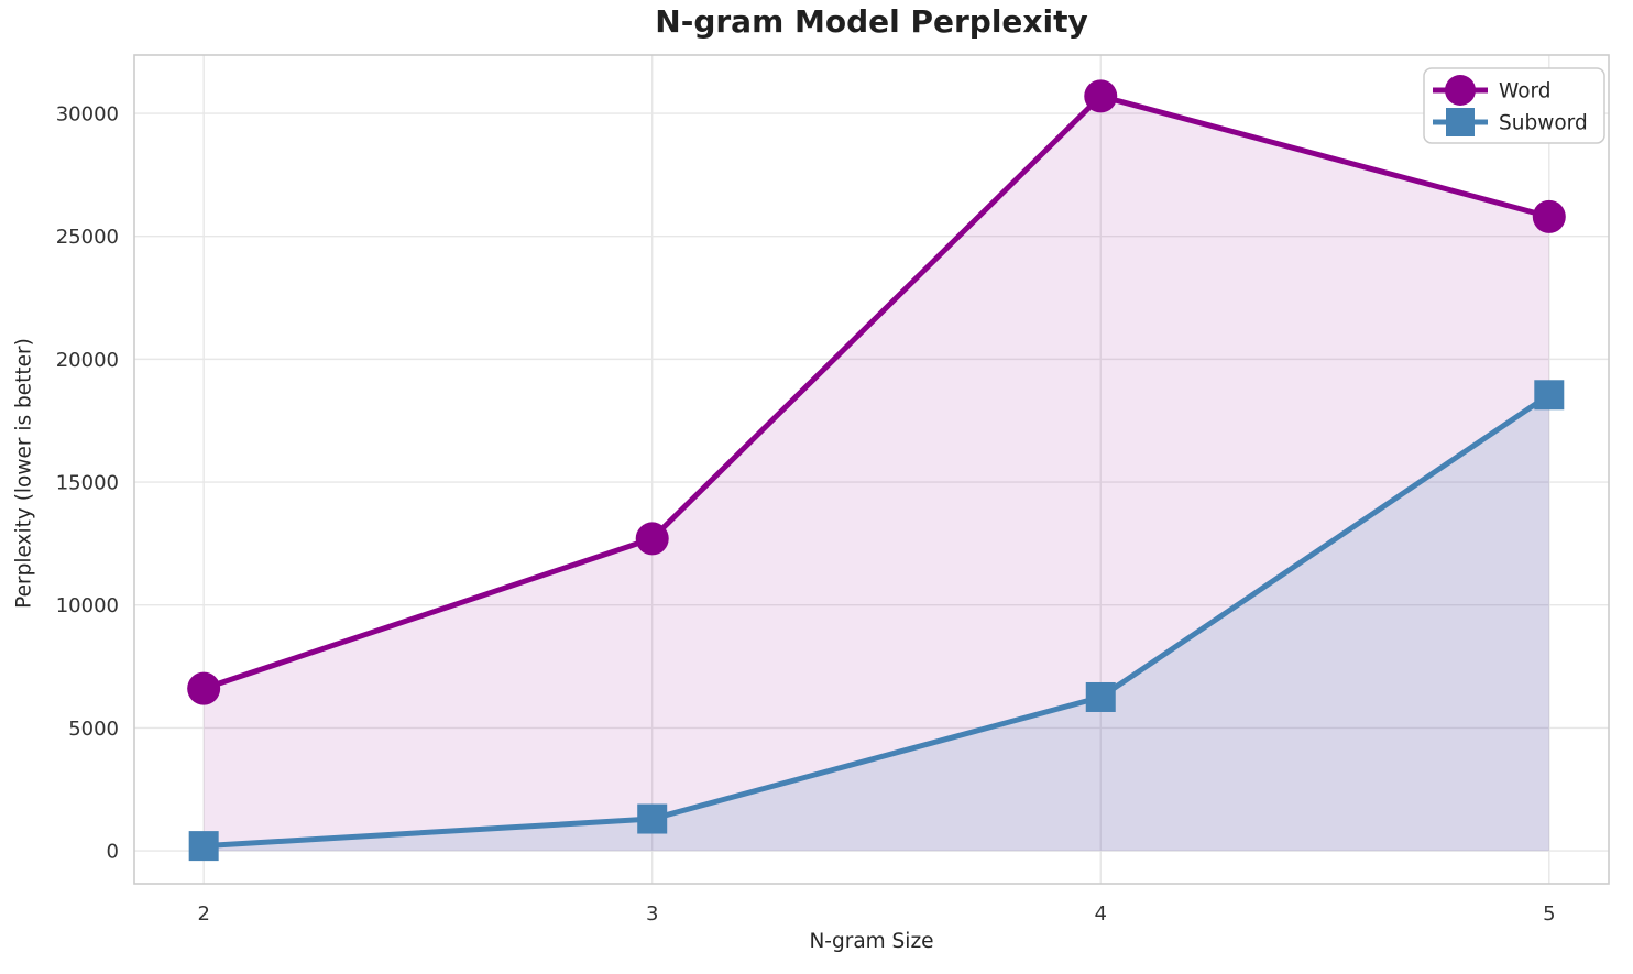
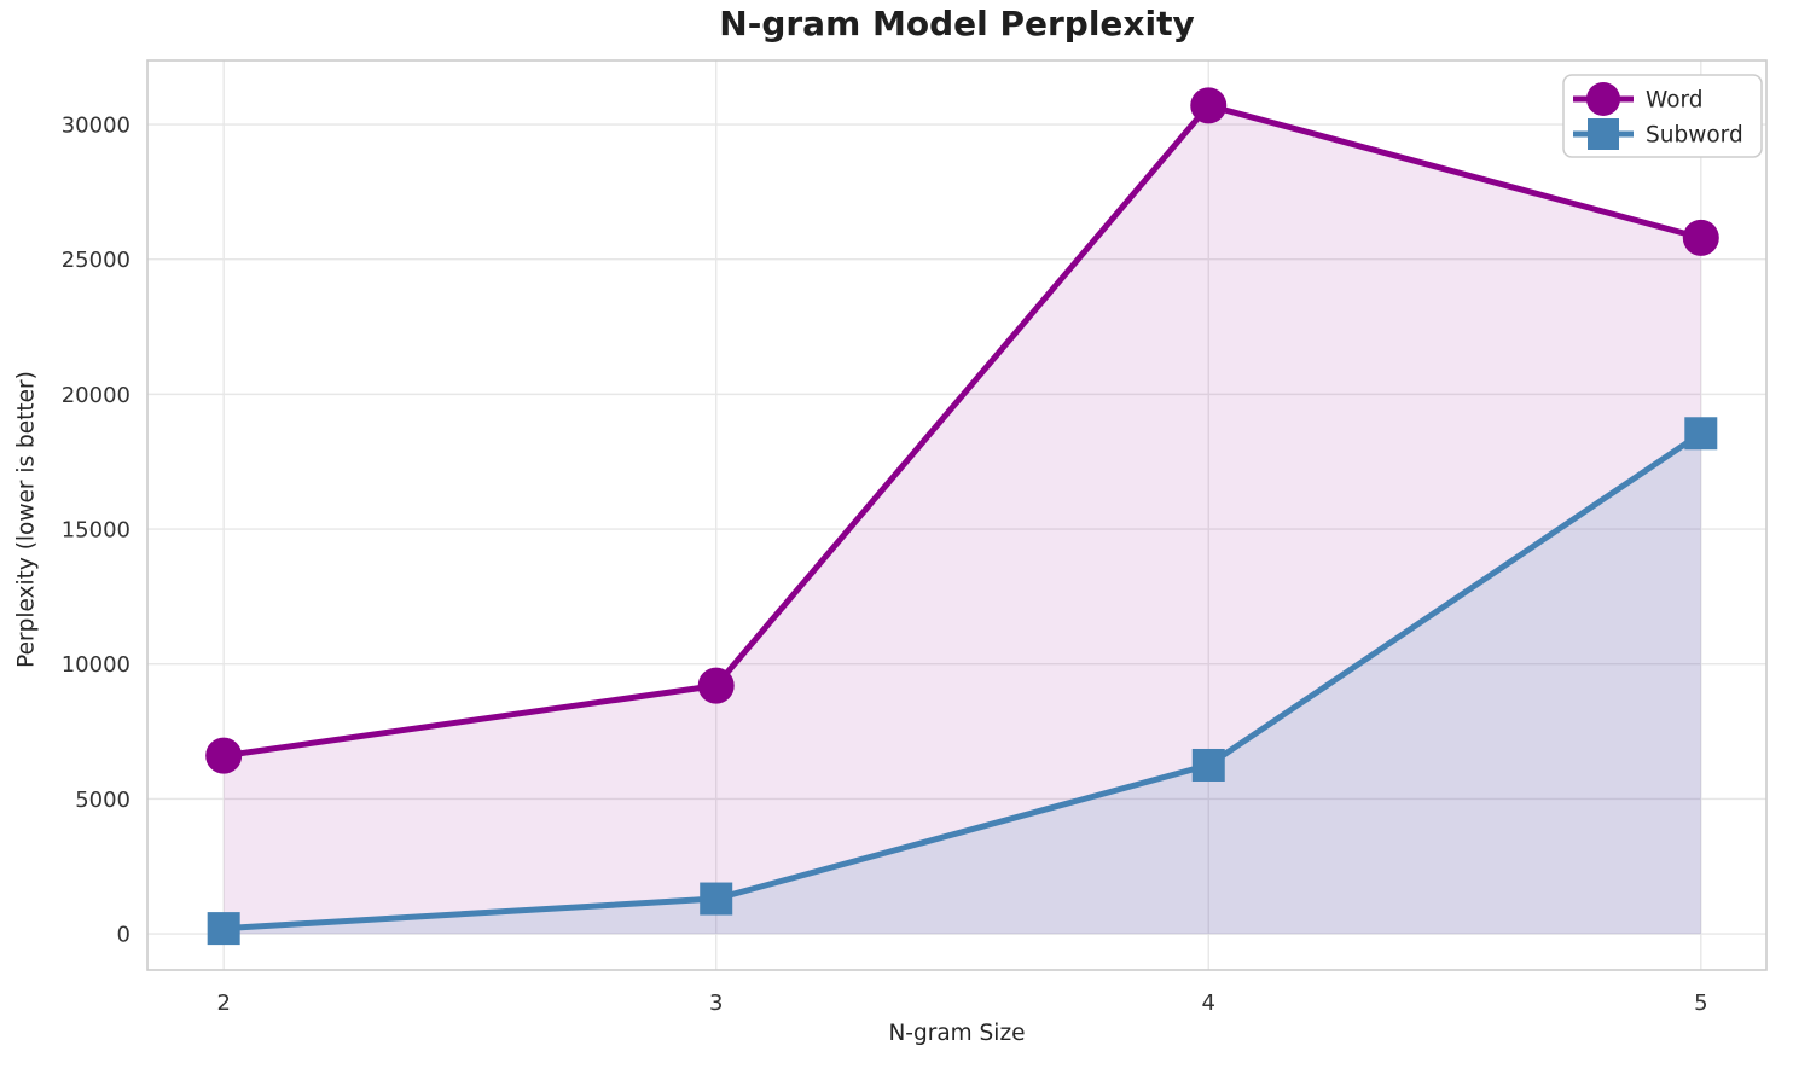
Word/3: 12700 -> 9200
